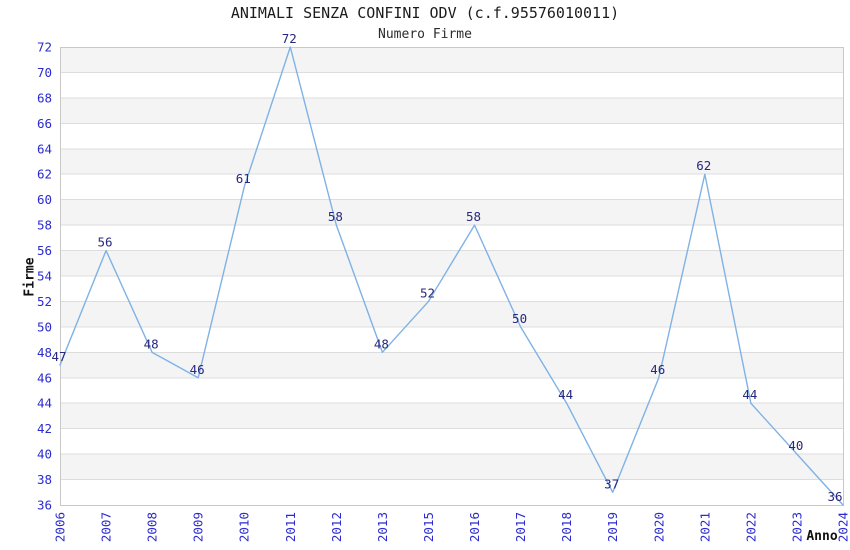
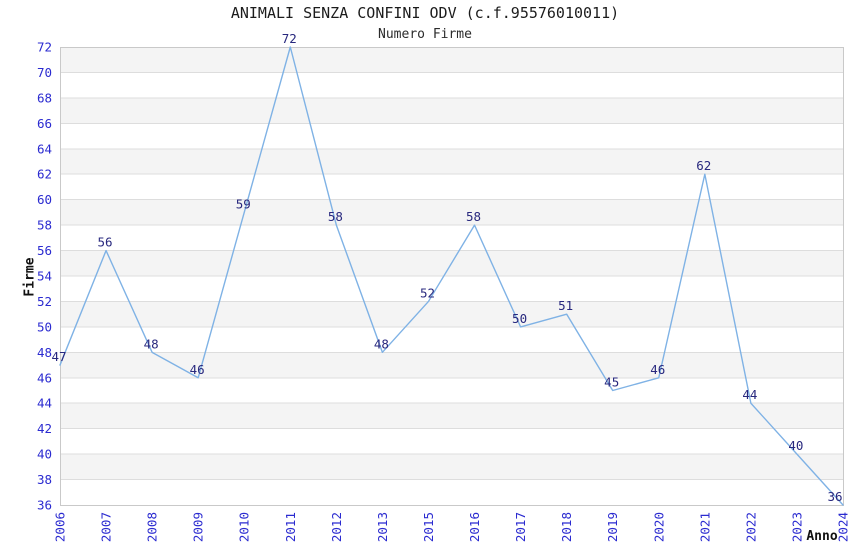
2010: 61 -> 59
2018: 44 -> 51
2019: 37 -> 45
